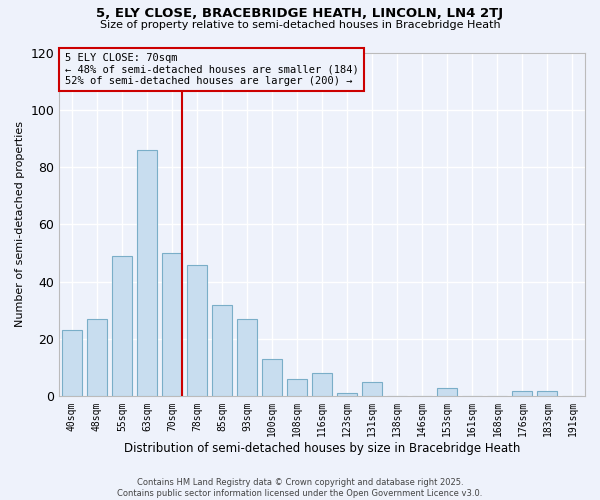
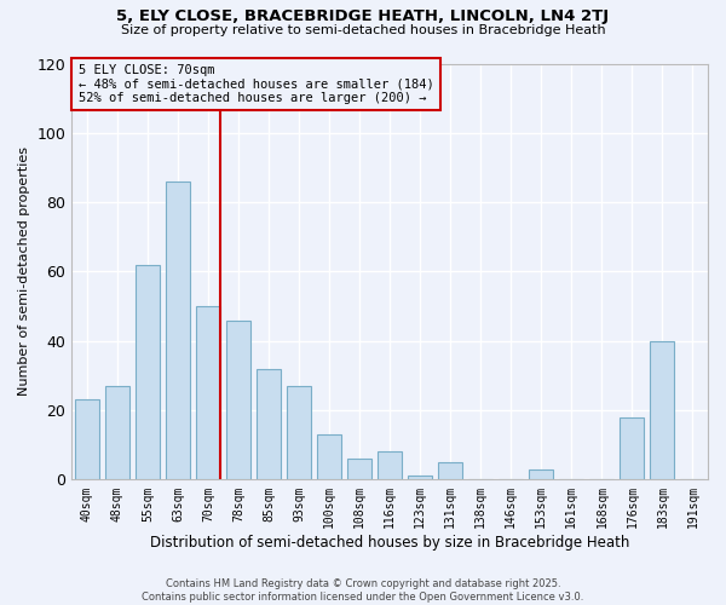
55sqm: 49 -> 62
176sqm: 2 -> 18
183sqm: 2 -> 40
